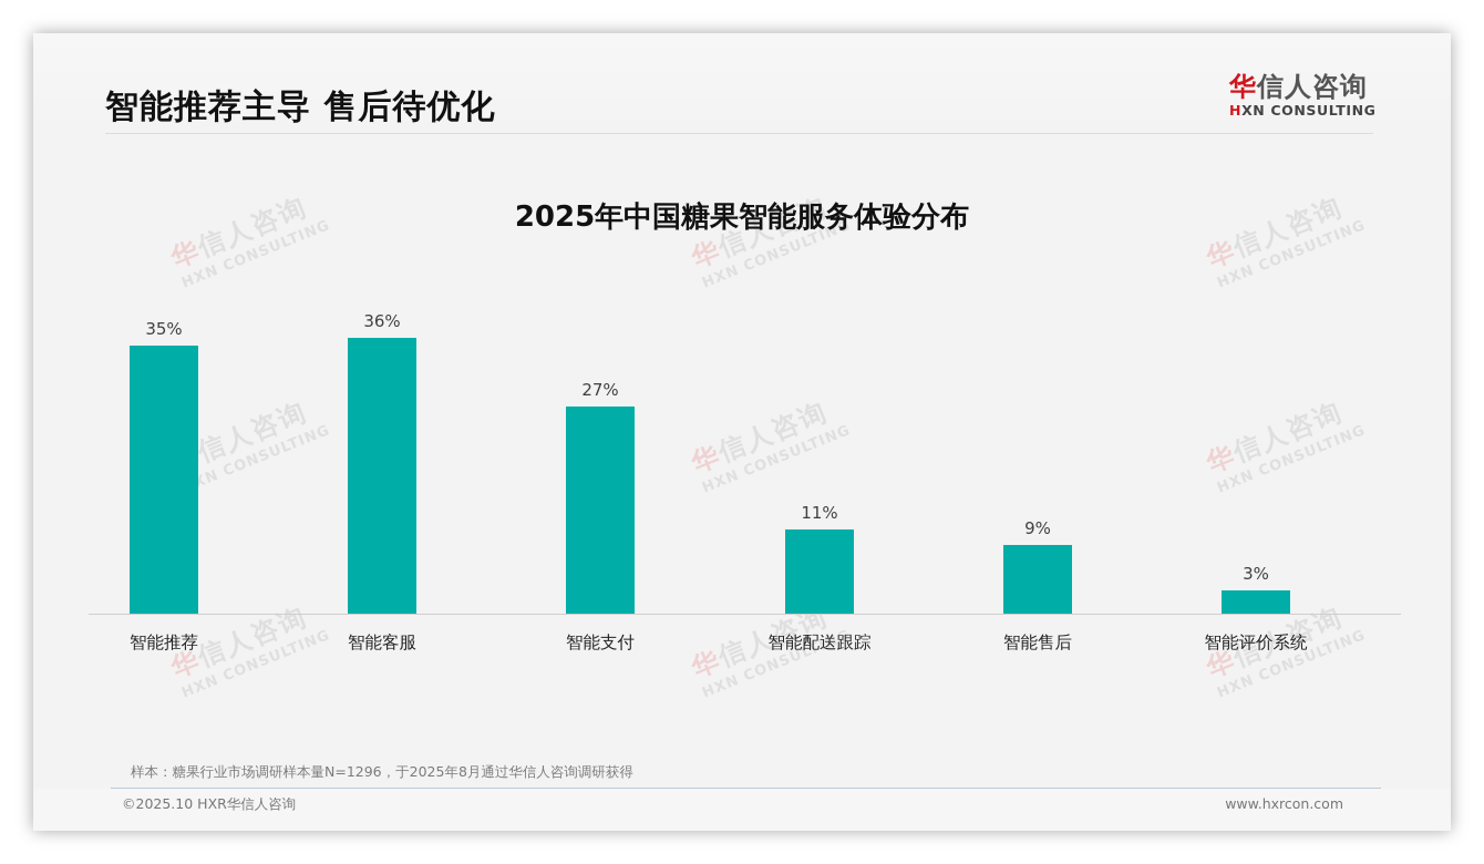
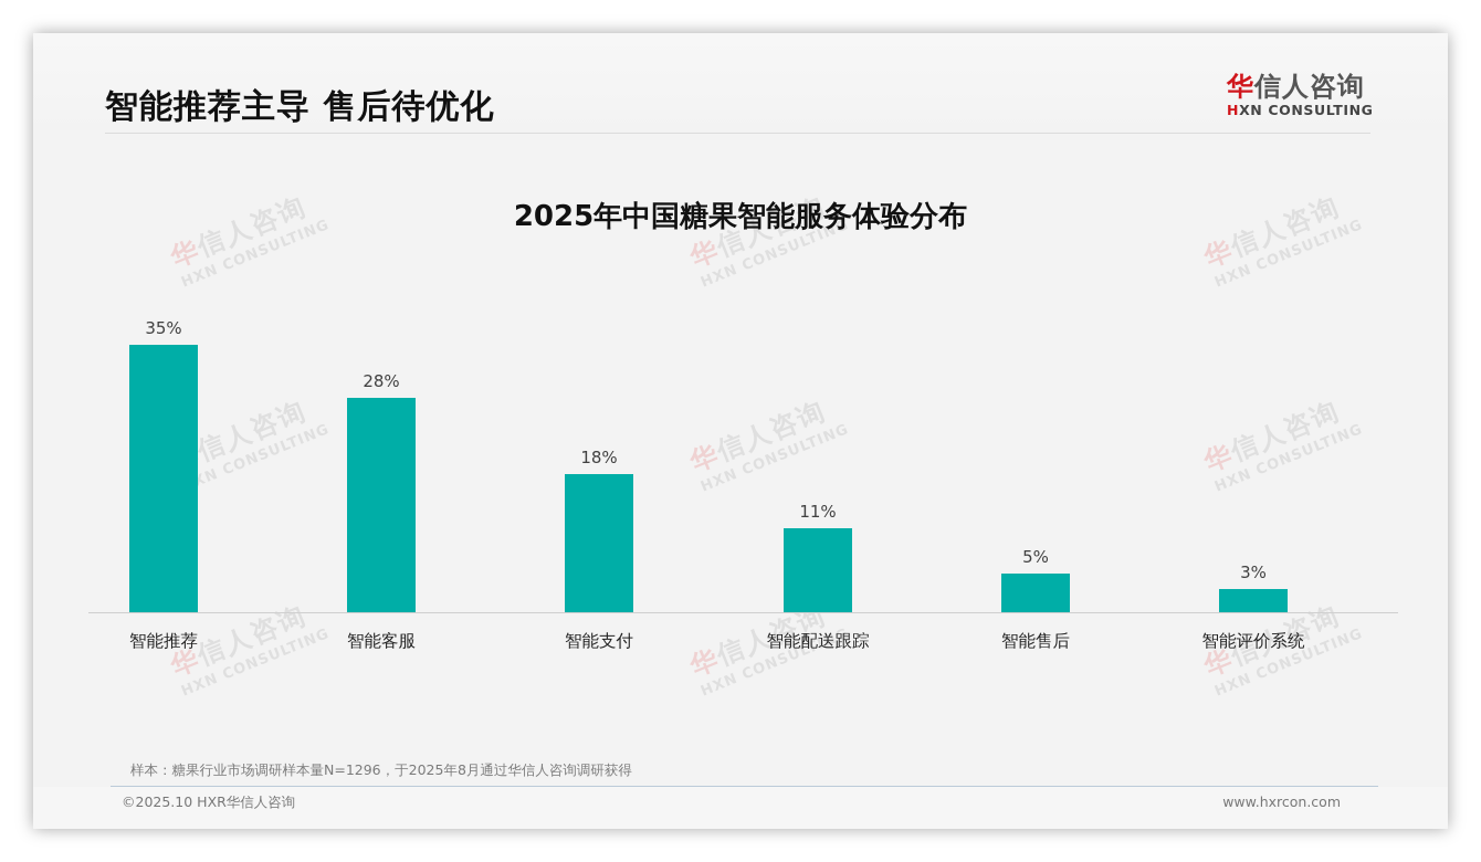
智能客服: 36% -> 28%
智能支付: 27% -> 18%
智能售后: 9% -> 5%
